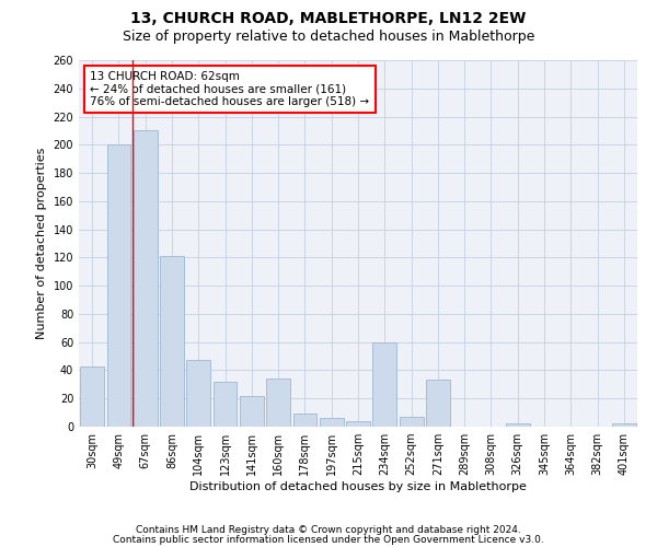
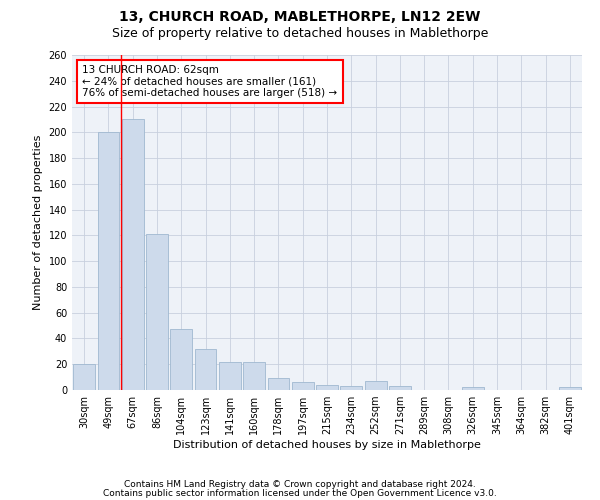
30sqm: 43 -> 20
160sqm: 34 -> 22
234sqm: 60 -> 3
271sqm: 33 -> 3
